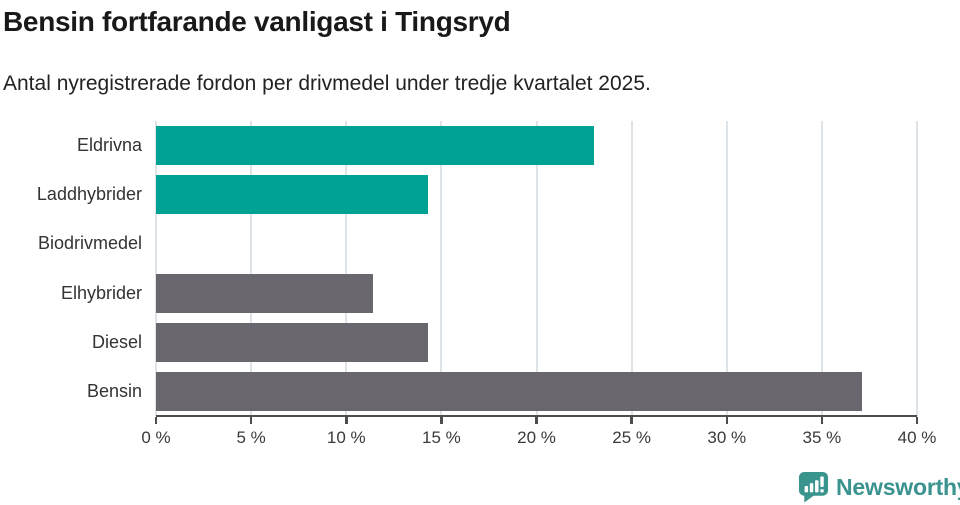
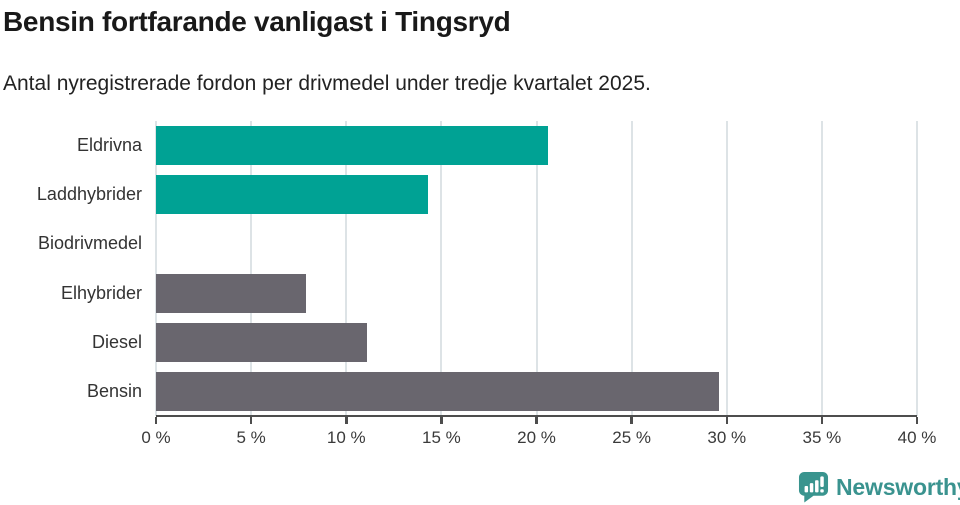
Eldrivna: 23.0% -> 20.6%
Elhybrider: 11.4% -> 7.9%
Diesel: 14.3% -> 11.1%
Bensin: 37.1% -> 29.6%
